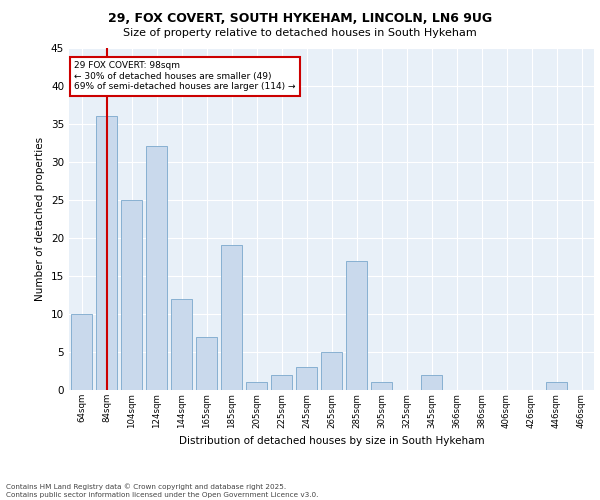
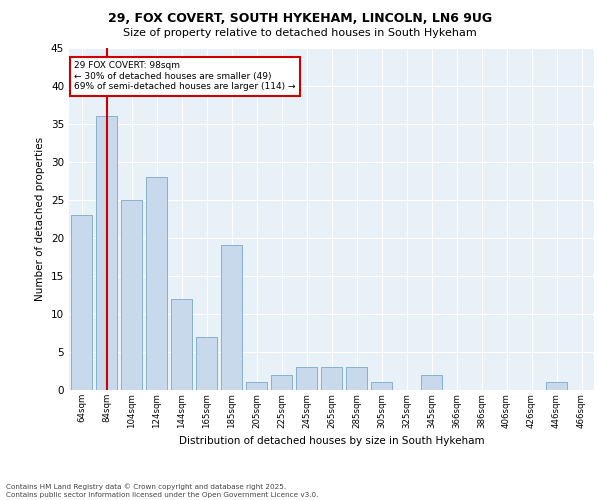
64sqm: 10 -> 23
124sqm: 32 -> 28
265sqm: 5 -> 3
285sqm: 17 -> 3
